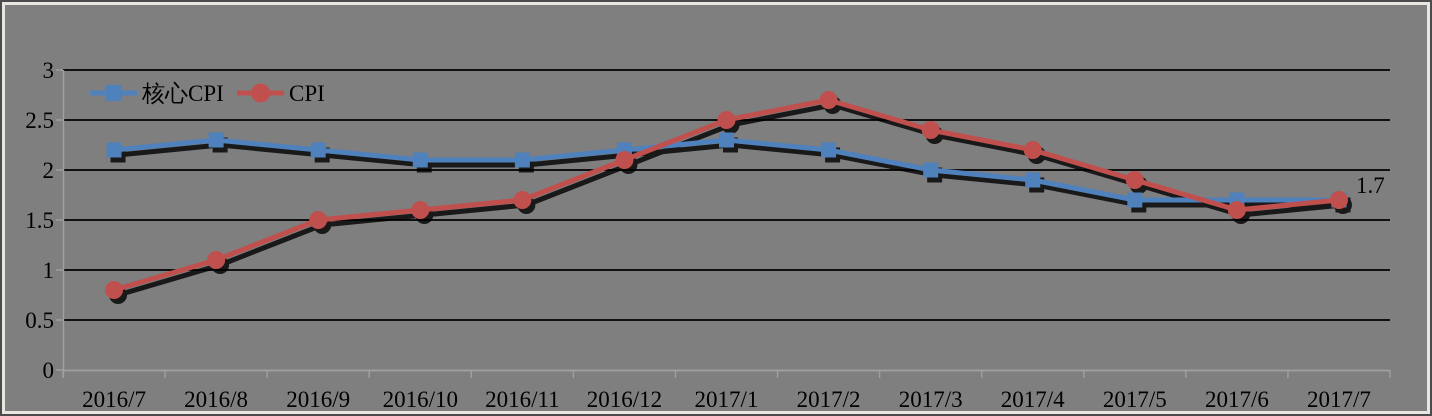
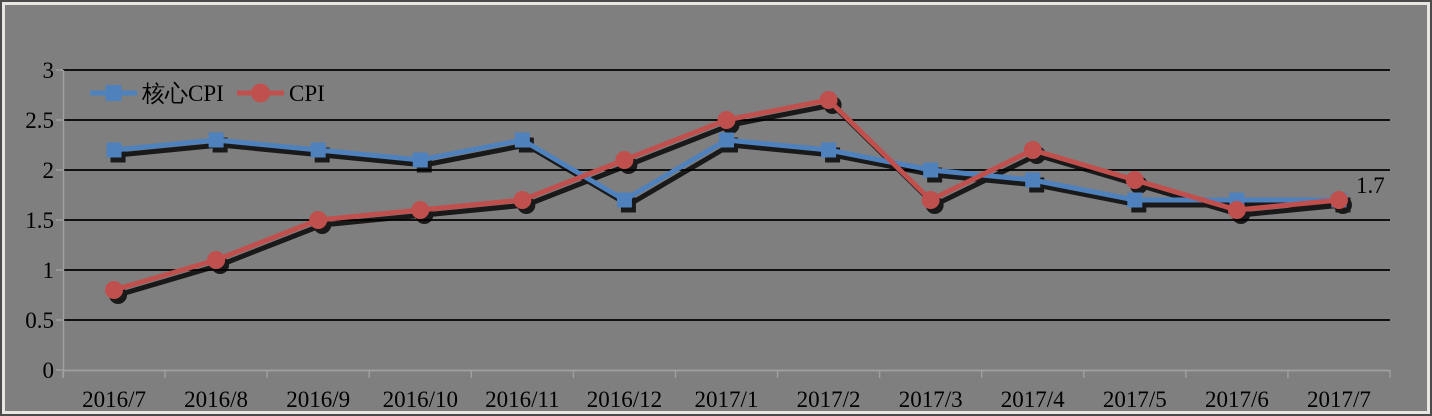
核心CPI/2016/11: 2.1 -> 2.3
核心CPI/2016/12: 2.2 -> 1.7
CPI/2017/3: 2.4 -> 1.7
